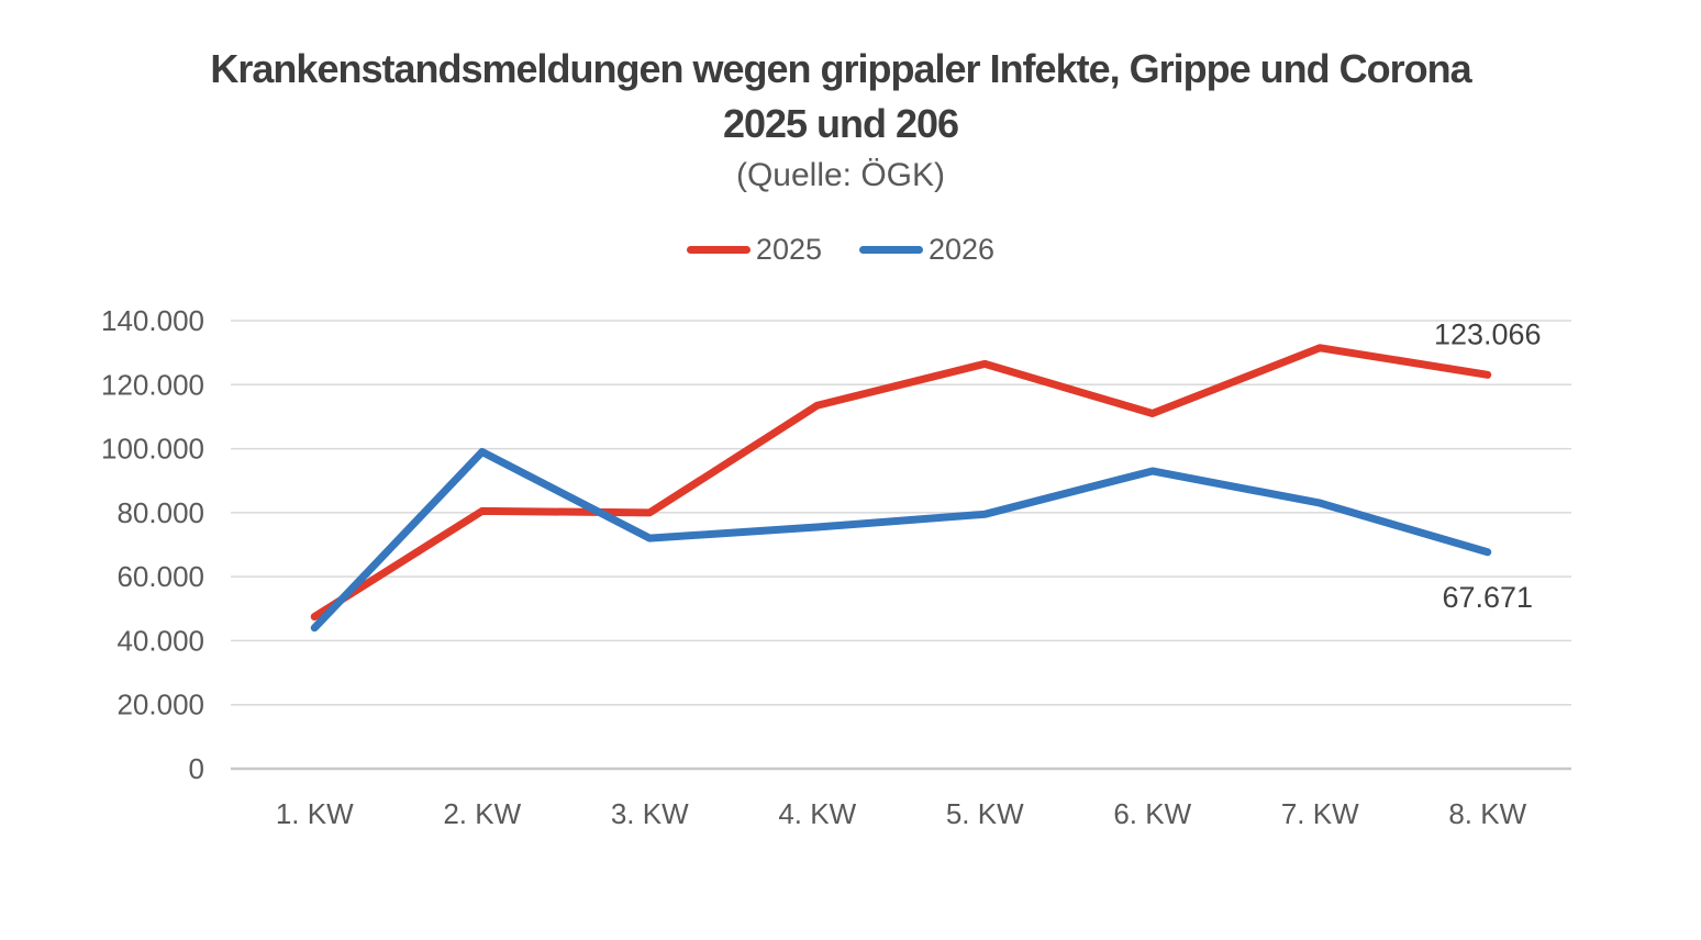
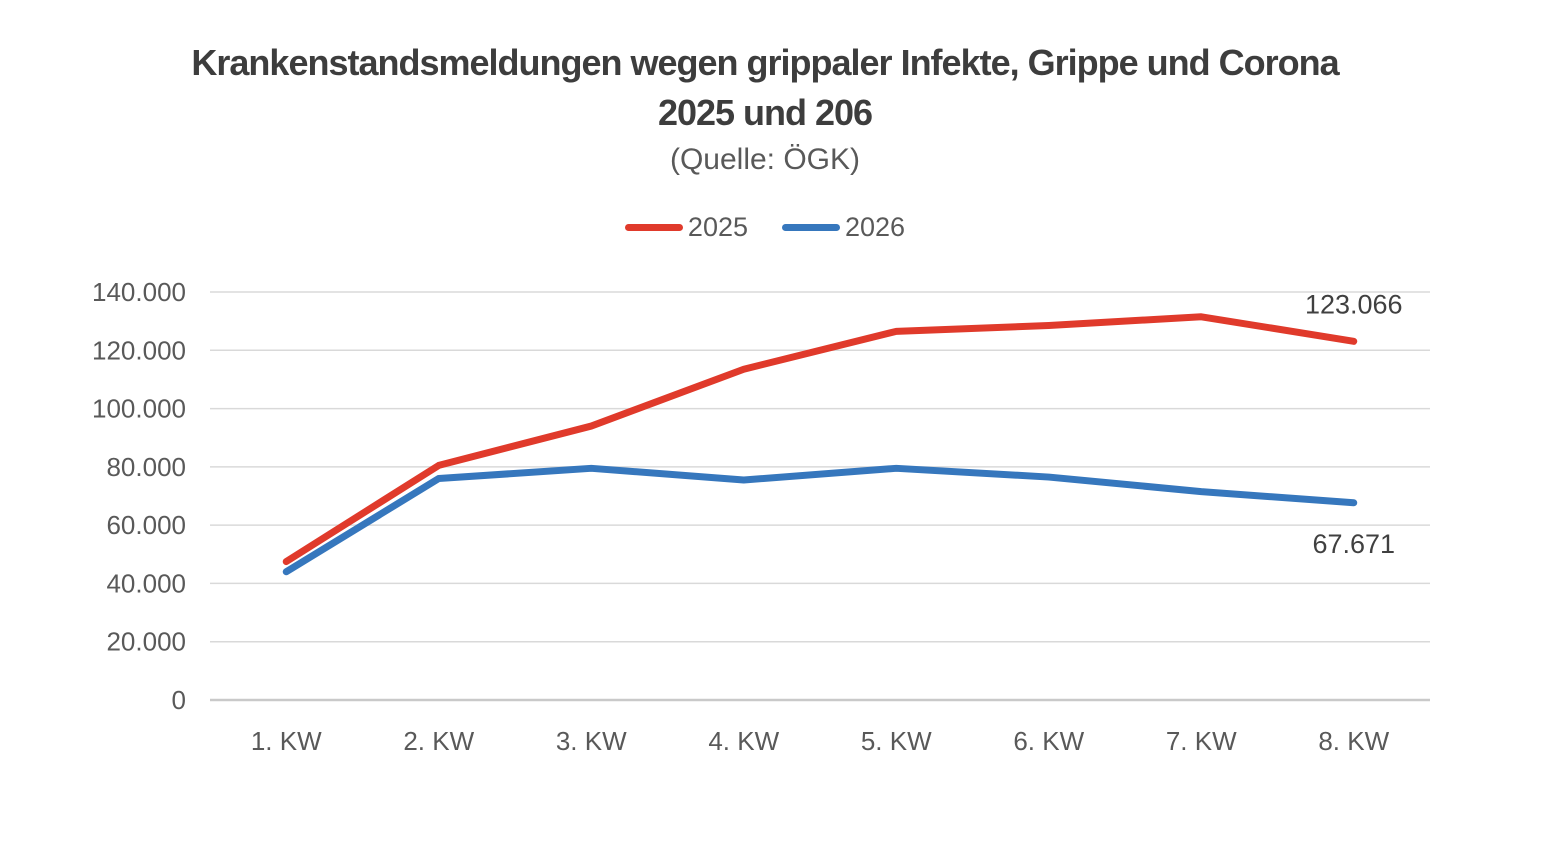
2026/2. KW: 99000 -> 76000
2025/3. KW: 80000 -> 94000
2026/3. KW: 72000 -> 80000
2025/6. KW: 111000 -> 128000
2026/6. KW: 93000 -> 76000
2026/7. KW: 83000 -> 72000
